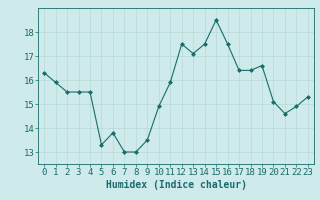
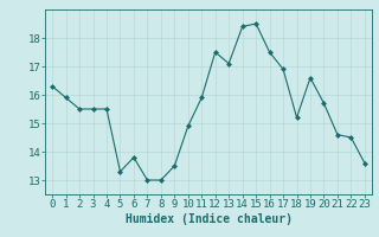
14: 17.5 -> 18.4
17: 16.4 -> 16.9
18: 16.4 -> 15.2
20: 15.1 -> 15.7
22: 14.9 -> 14.5
23: 15.3 -> 13.6
